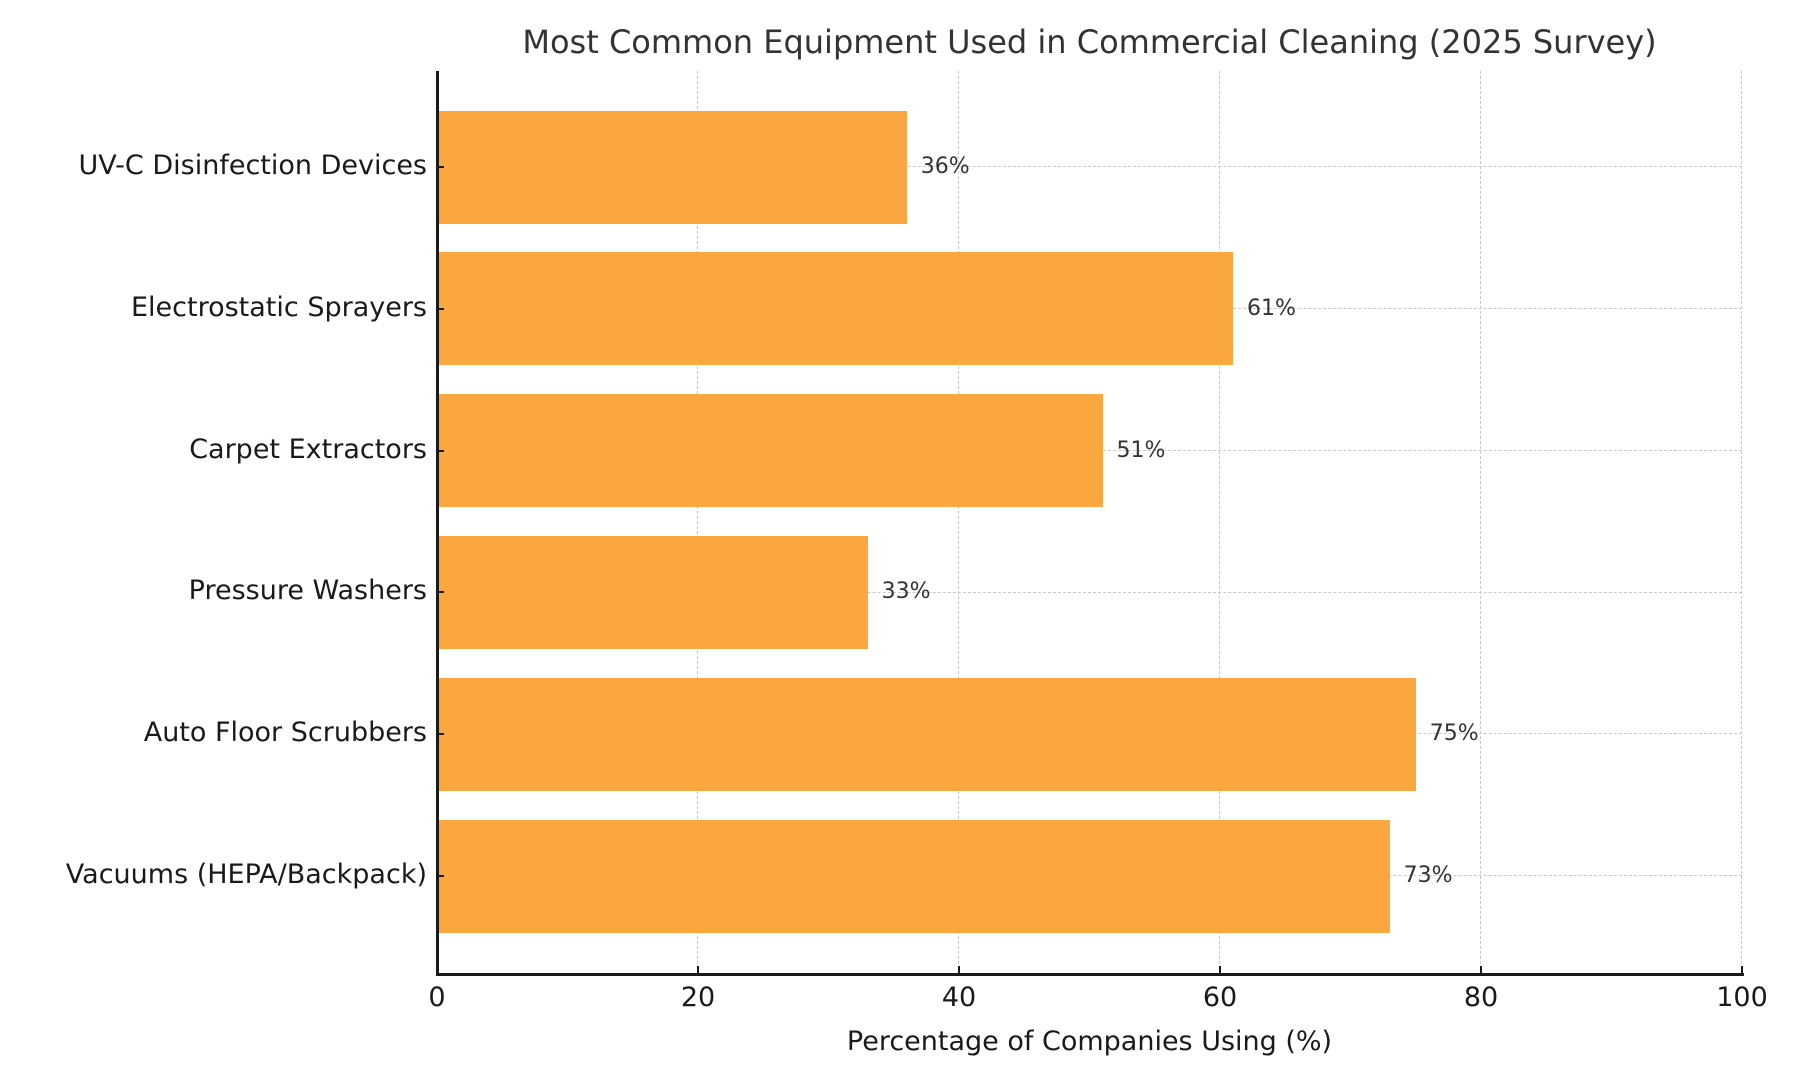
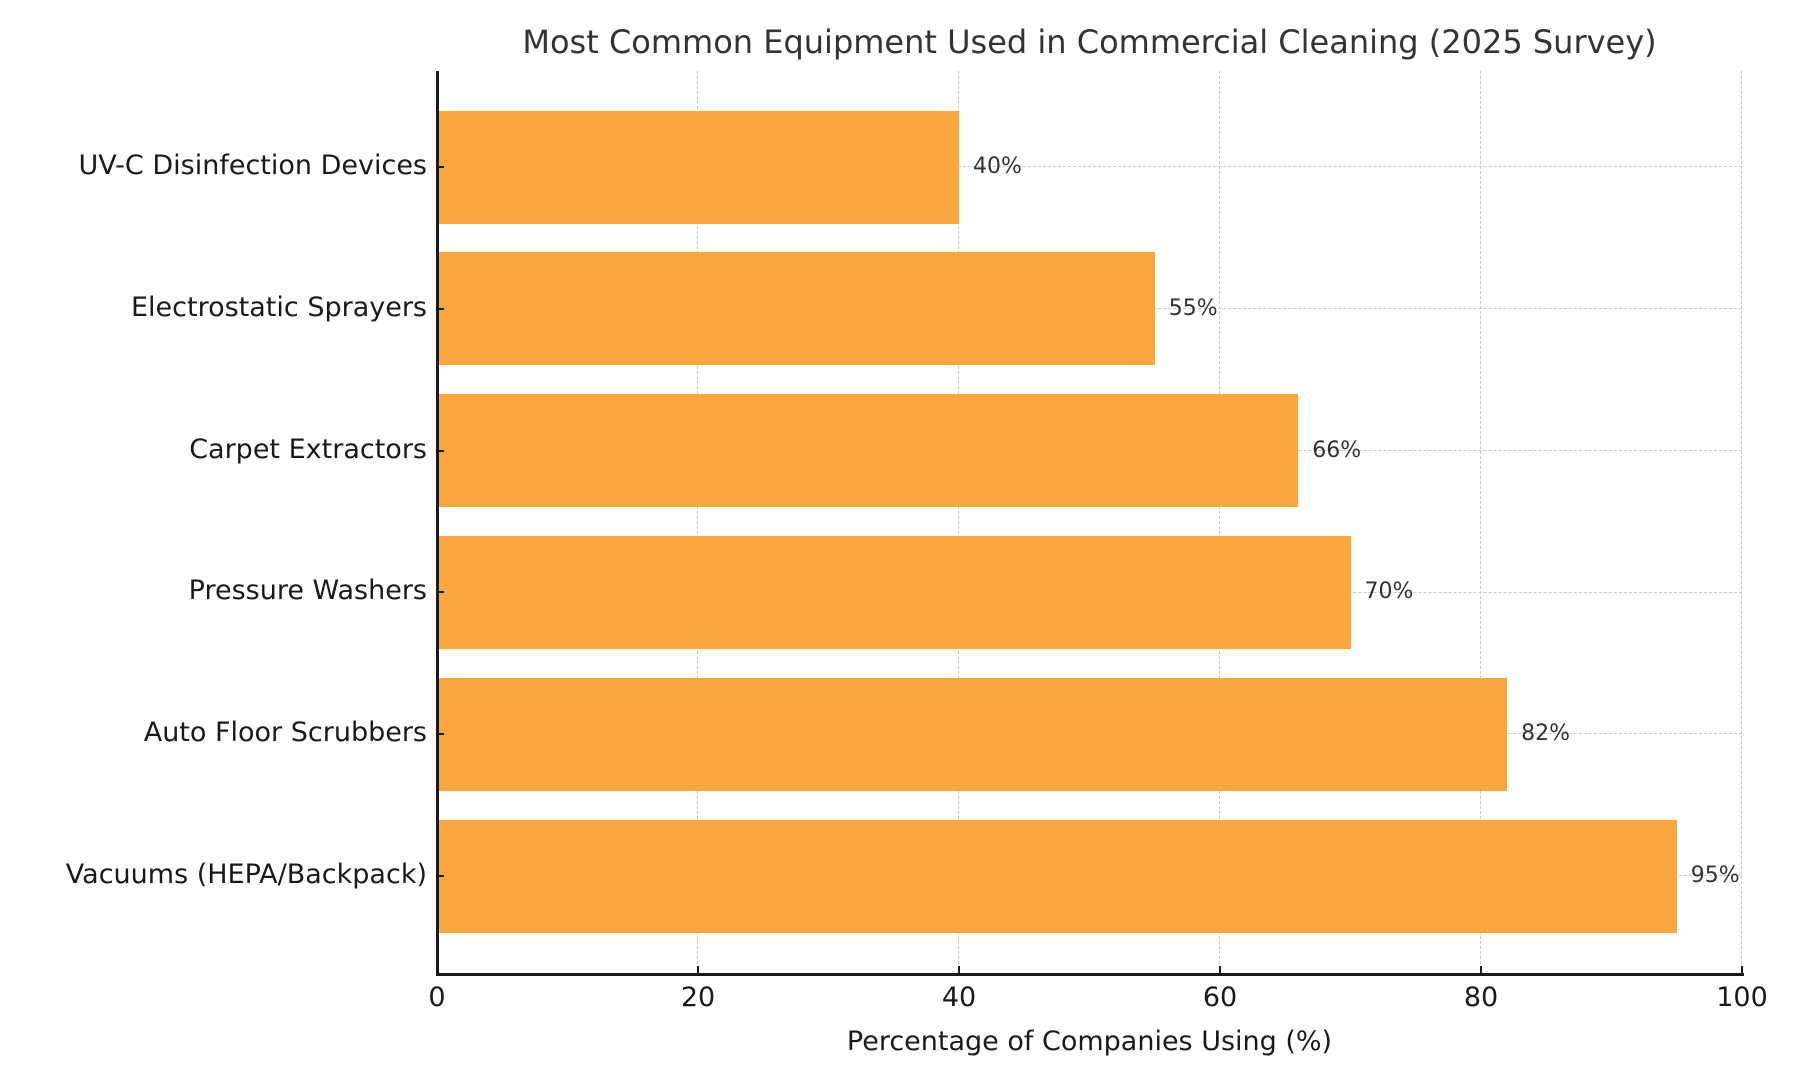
UV-C Disinfection Devices: 36% -> 40%
Electrostatic Sprayers: 61% -> 55%
Carpet Extractors: 51% -> 66%
Pressure Washers: 33% -> 70%
Auto Floor Scrubbers: 75% -> 82%
Vacuums (HEPA/Backpack): 73% -> 95%
